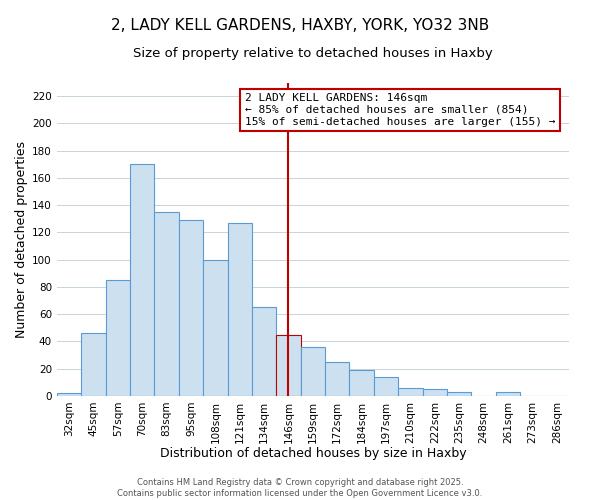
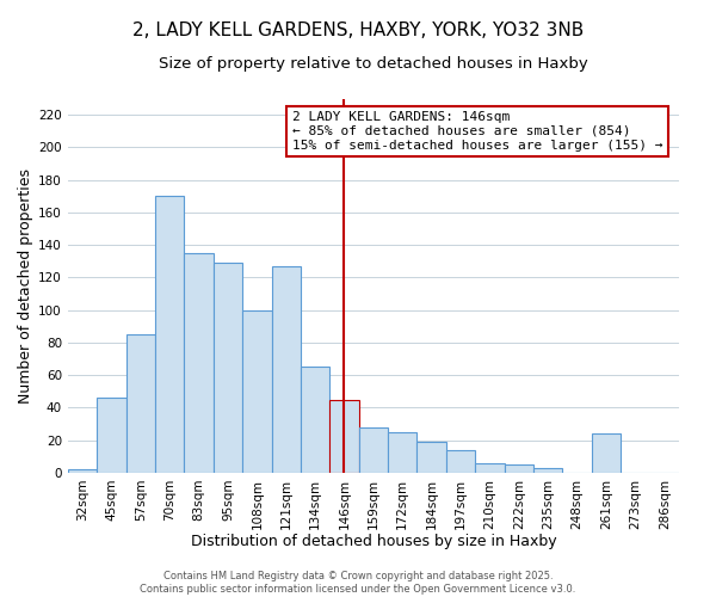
159sqm: 36 -> 28
261sqm: 3 -> 24
